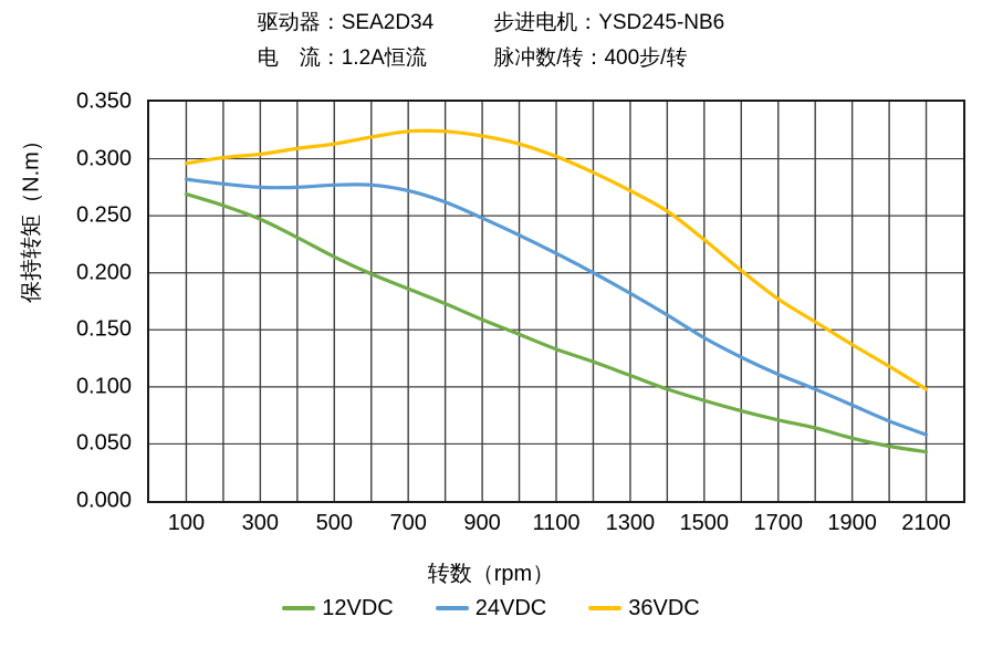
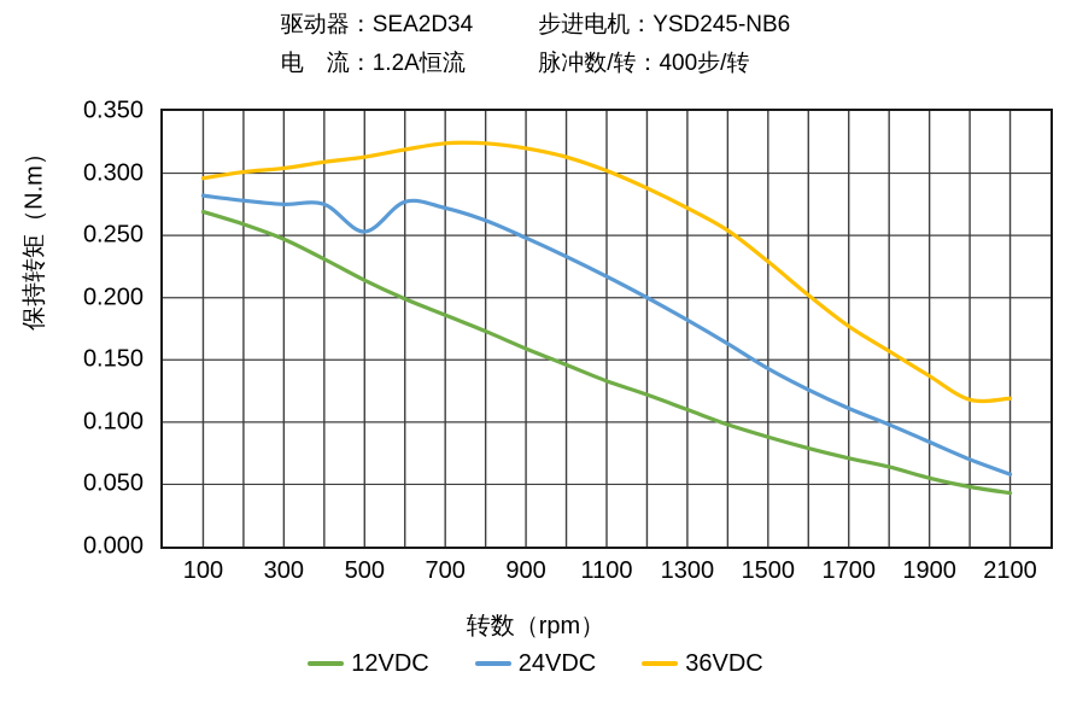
24VDC/500: 0.277 -> 0.253
36VDC/2100: 0.098 -> 0.119
